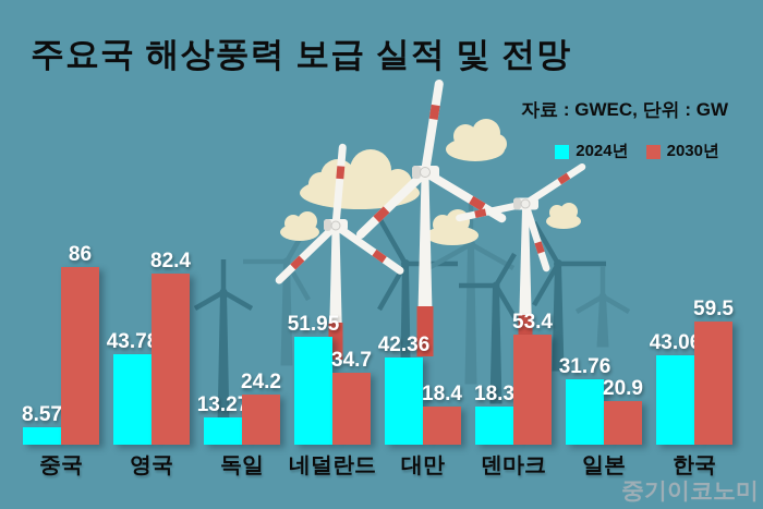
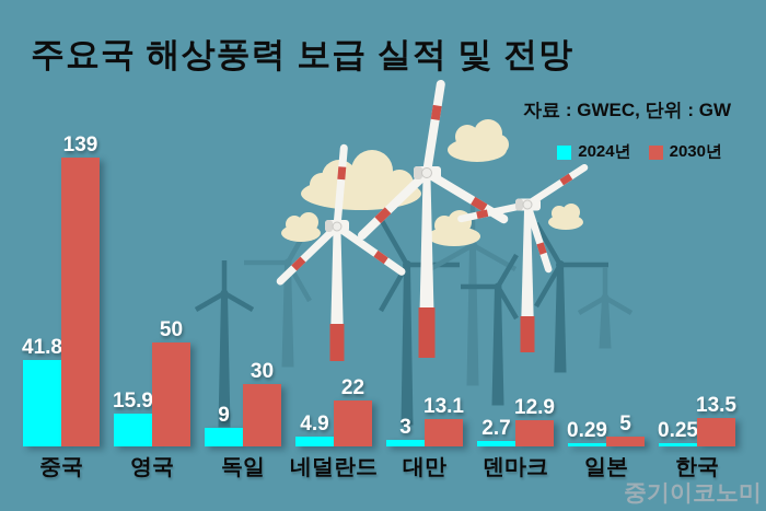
2024년/중국: 8.57 -> 41.8
2030년/중국: 86 -> 139
2024년/영국: 43.78 -> 15.9
2030년/영국: 82.4 -> 50
2024년/독일: 13.27 -> 9
2030년/독일: 24.2 -> 30
2024년/네덜란드: 51.95 -> 4.9
2030년/네덜란드: 34.7 -> 22
2024년/대만: 42.36 -> 3
2030년/대만: 18.4 -> 13.1
2024년/덴마크: 18.3 -> 2.7
2030년/덴마크: 53.4 -> 12.9
2024년/일본: 31.76 -> 0.29
2030년/일본: 20.9 -> 5
2024년/한국: 43.06 -> 0.25
2030년/한국: 59.5 -> 13.5
